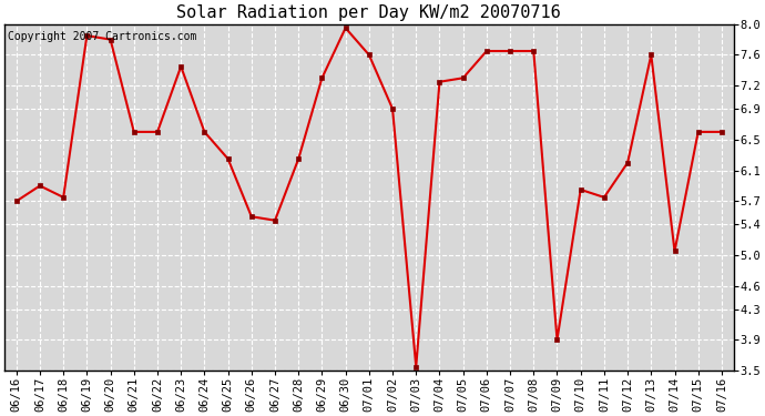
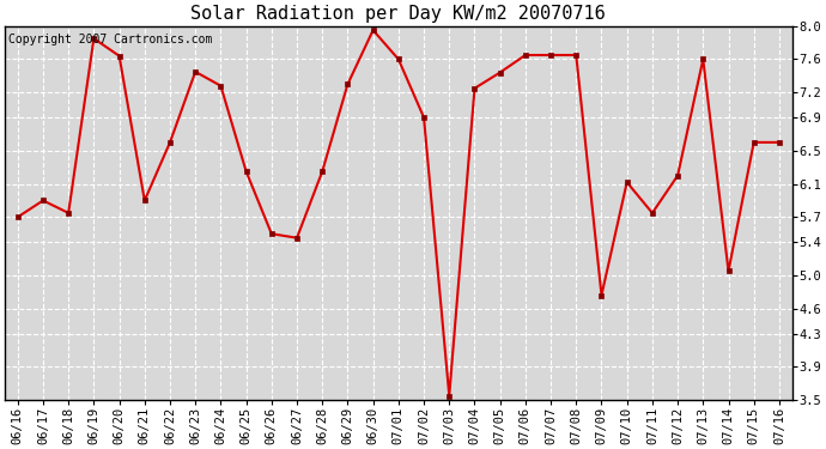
06/20: 7.80 -> 7.64
06/21: 6.60 -> 5.90
06/24: 6.60 -> 7.28
07/05: 7.30 -> 7.44
07/09: 3.90 -> 4.76
07/10: 5.85 -> 6.12
